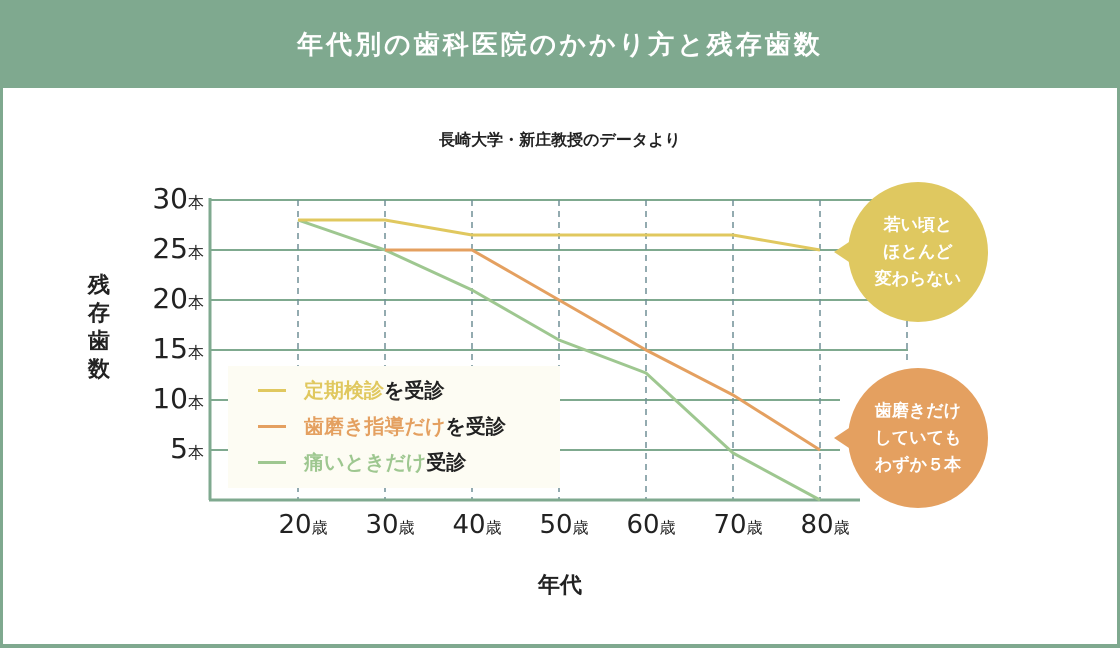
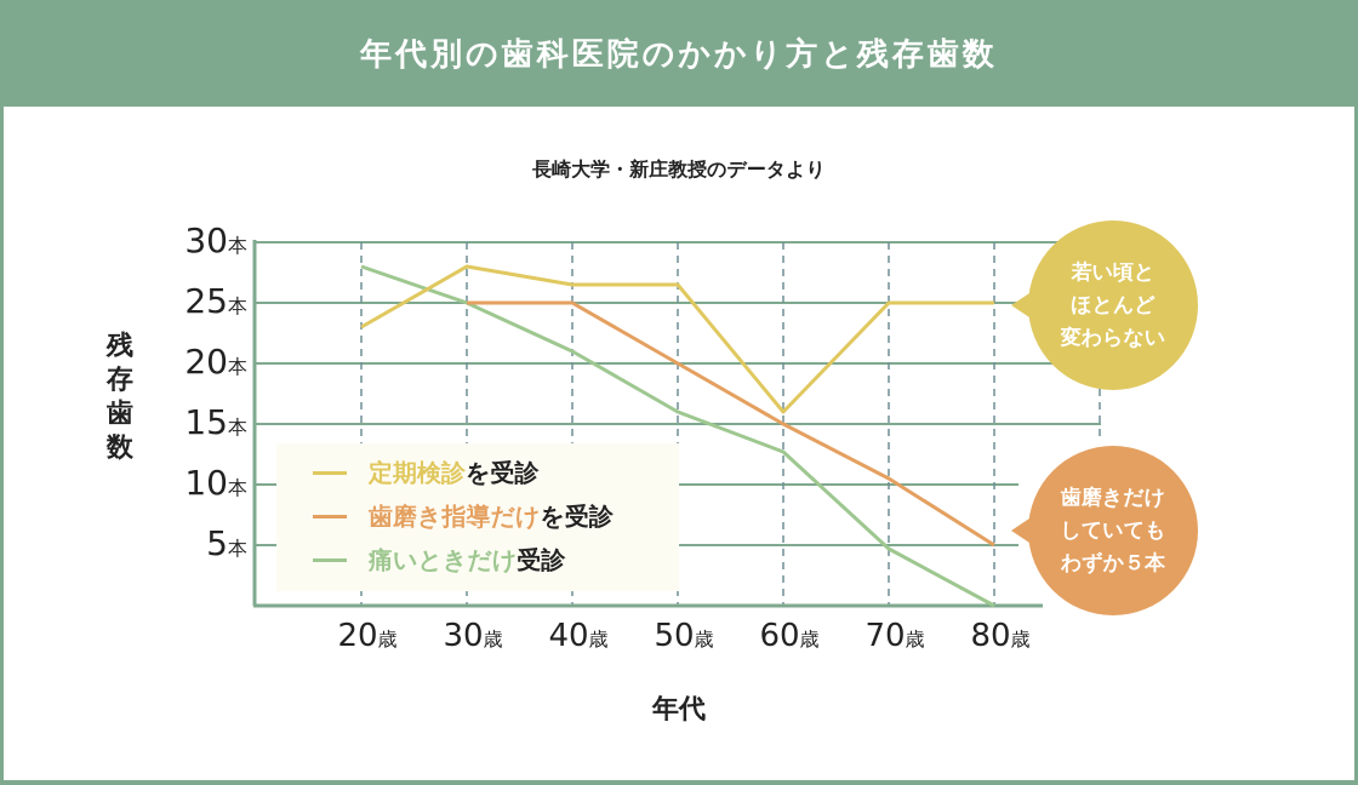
定期検診を受診/20歳: 28 -> 23
定期検診を受診/60歳: 26 -> 16
定期検診を受診/70歳: 26 -> 25
